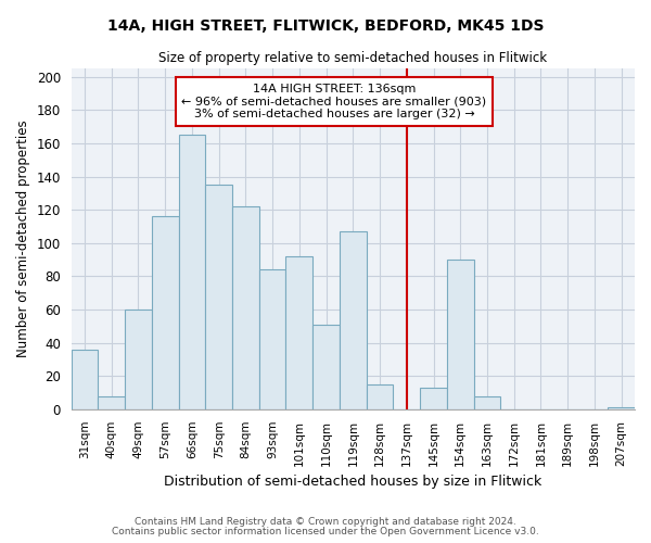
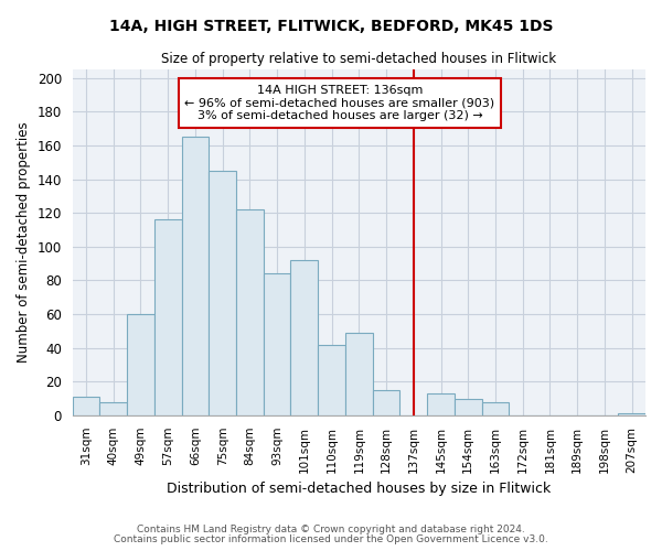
31sqm: 36 -> 11
75sqm: 135 -> 145
110sqm: 51 -> 42
119sqm: 107 -> 49
154sqm: 90 -> 10
